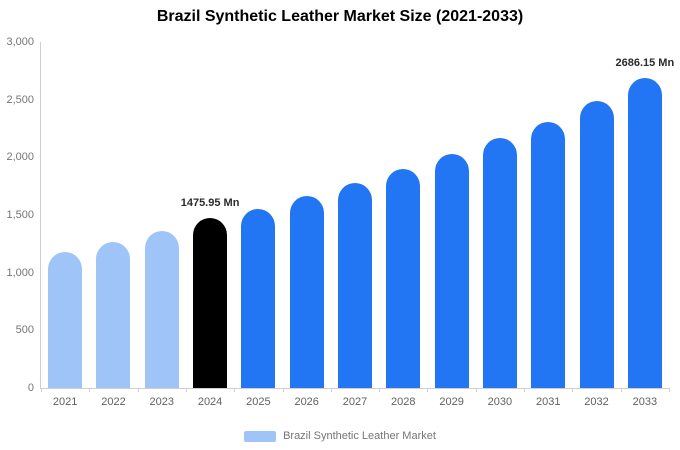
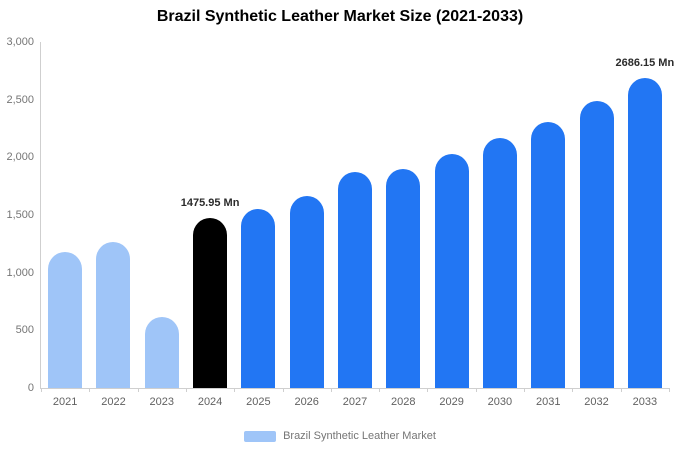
2023: 1360 -> 620
2027: 1780 -> 1870
